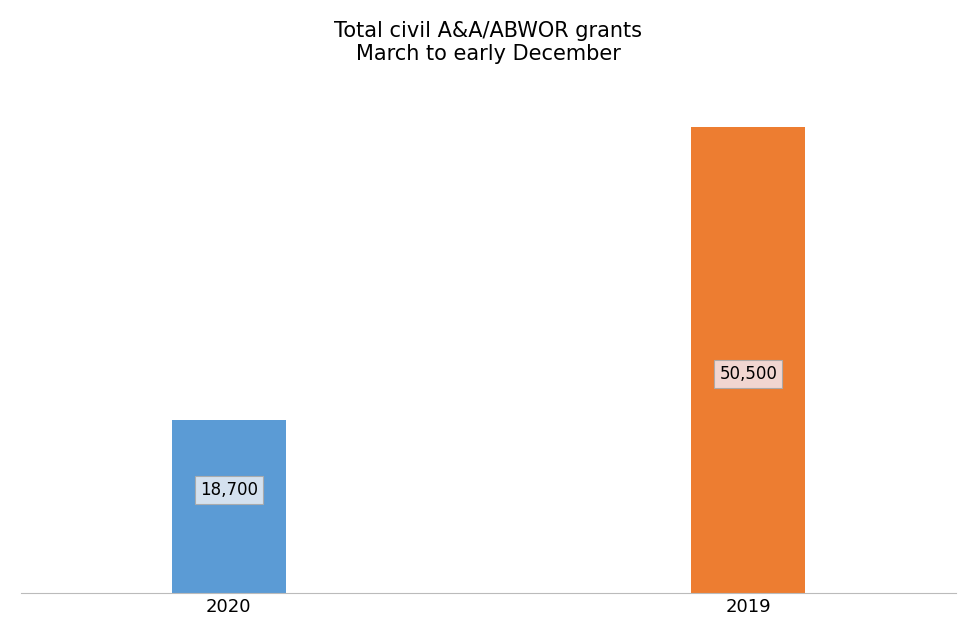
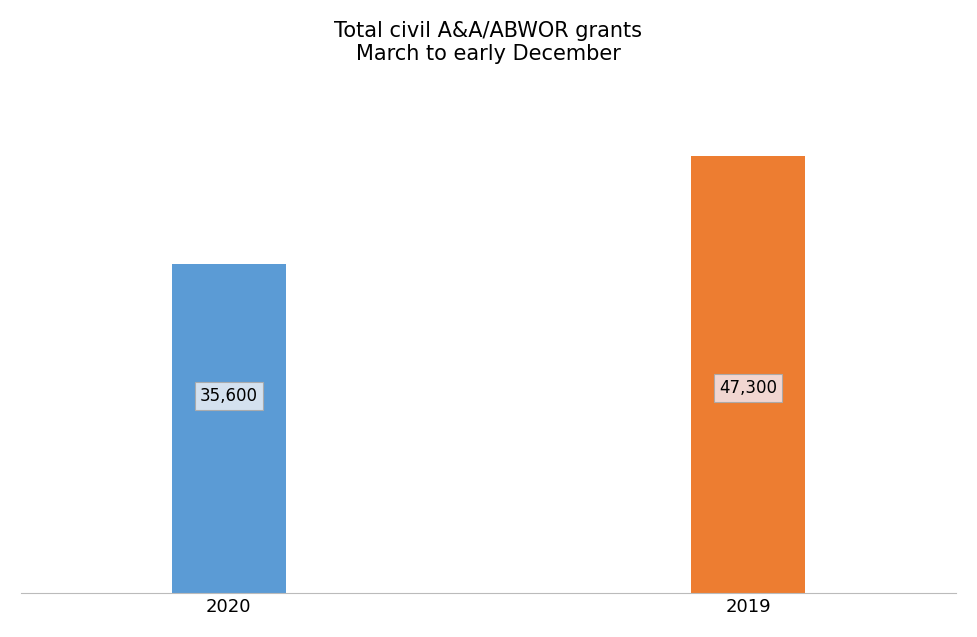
2020: 18,700 -> 35,600
2019: 50,500 -> 47,300
